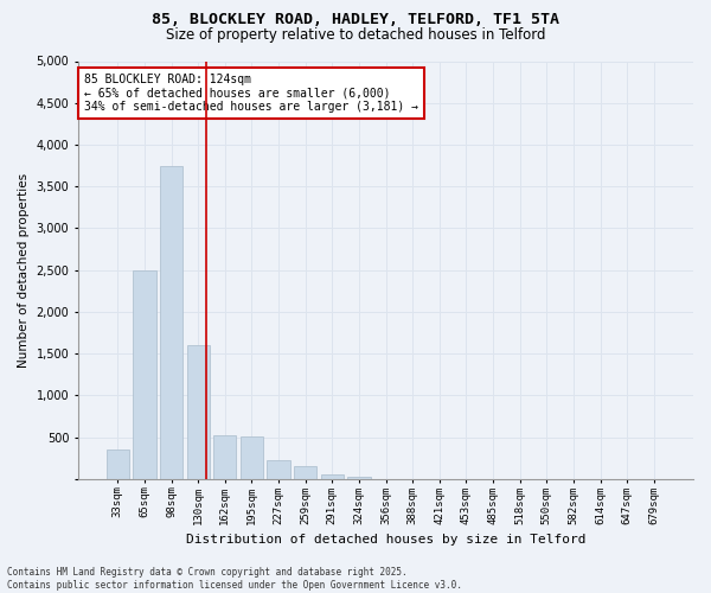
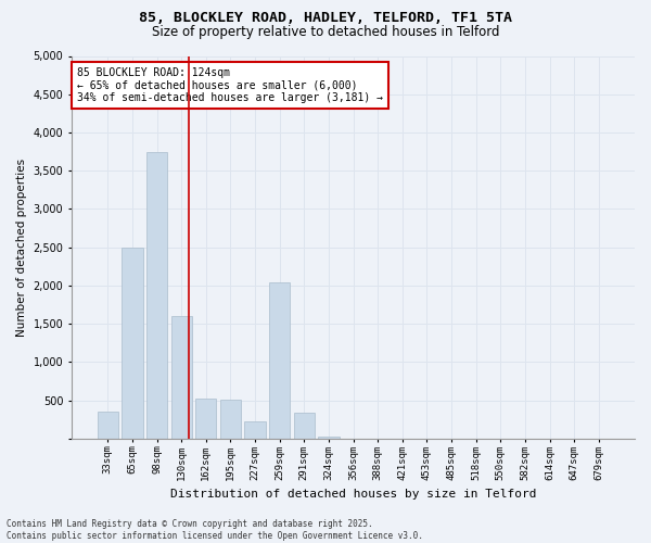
259sqm: 150 -> 2,040
291sqm: 60 -> 340
